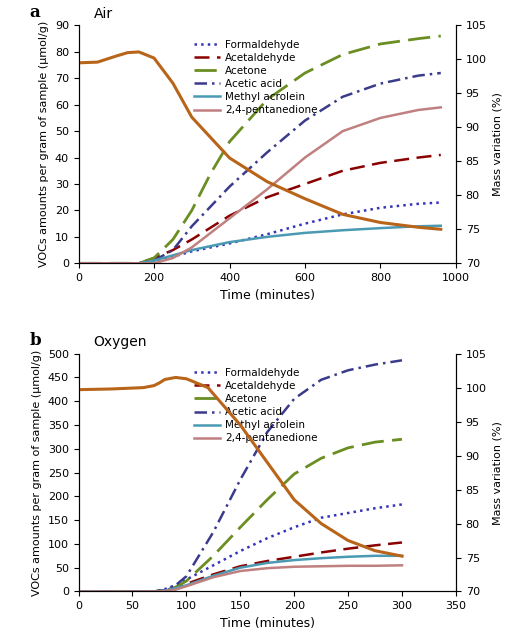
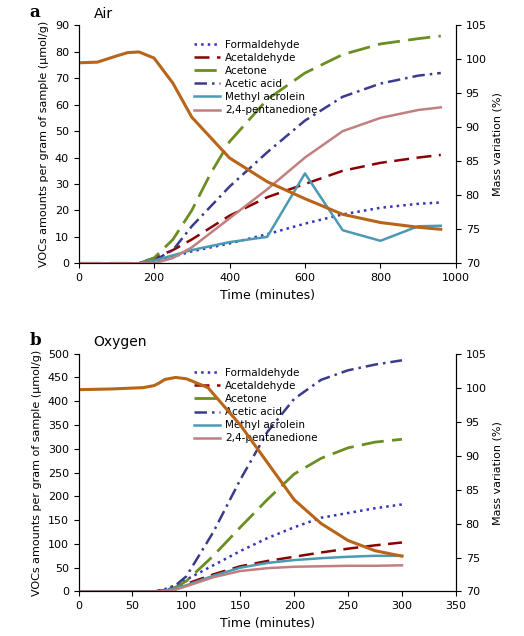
Methyl acrolein/600: 11.5 -> 34.0
Methyl acrolein/800: 13.3 -> 8.5
